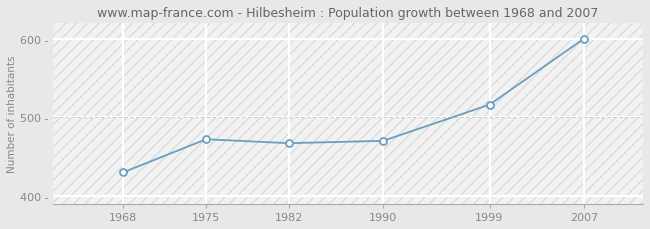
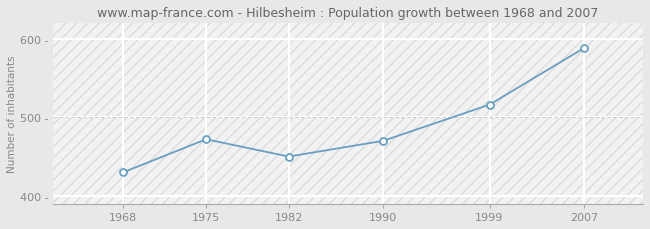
1982: 467 - -> 450 -
2007: 600 - -> 588 -
